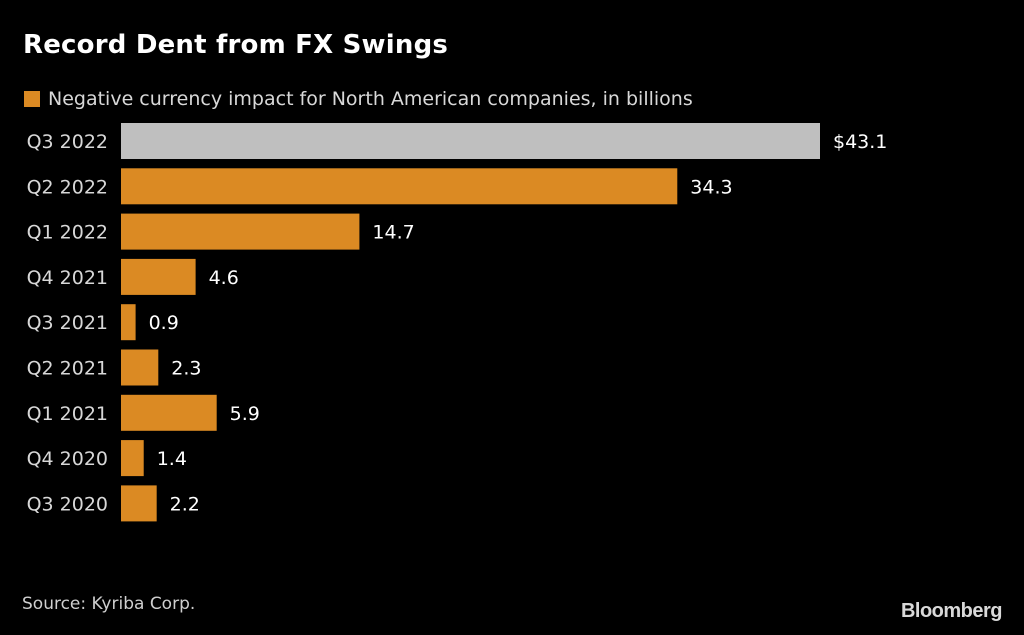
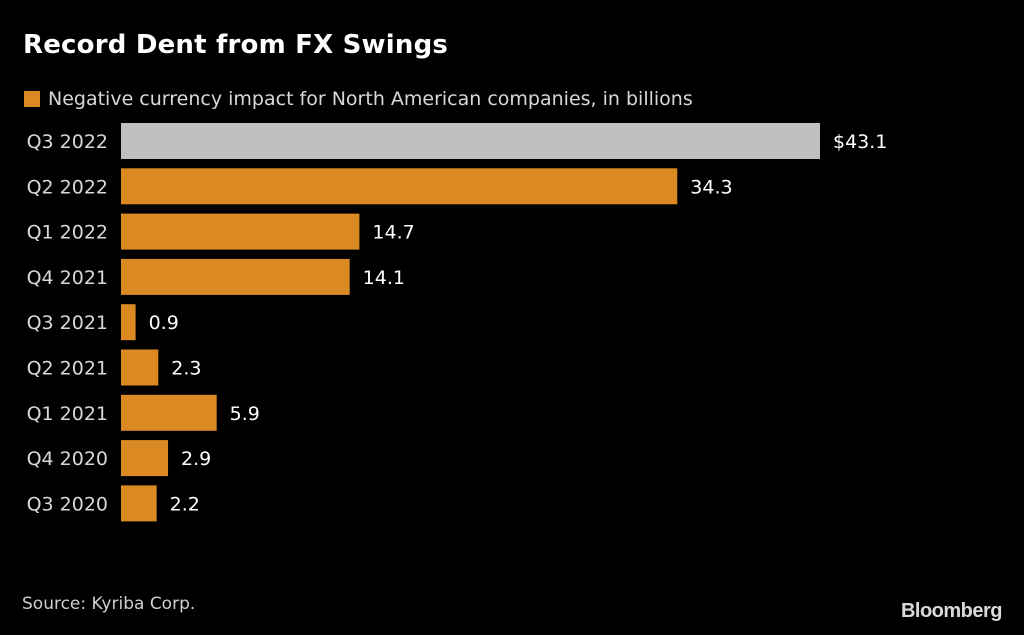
Q4 2021: 4.6 -> 14.1
Q4 2020: 1.4 -> 2.9
